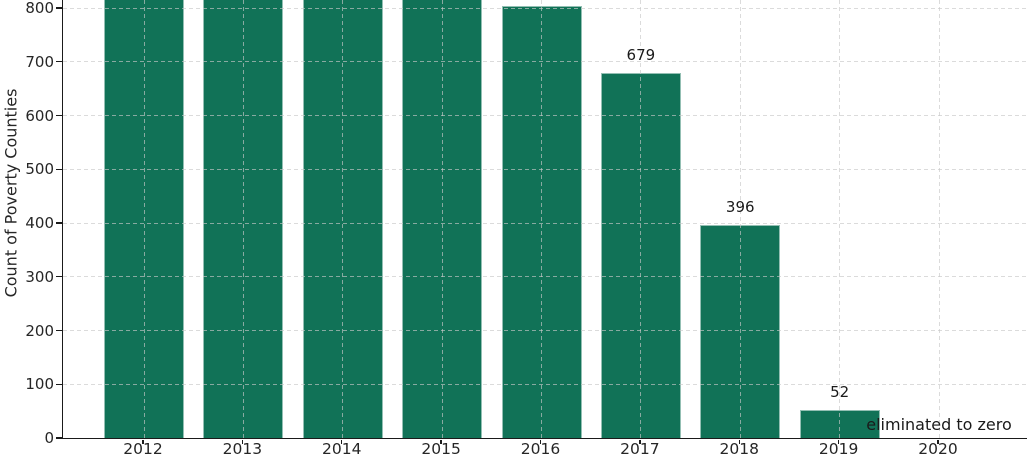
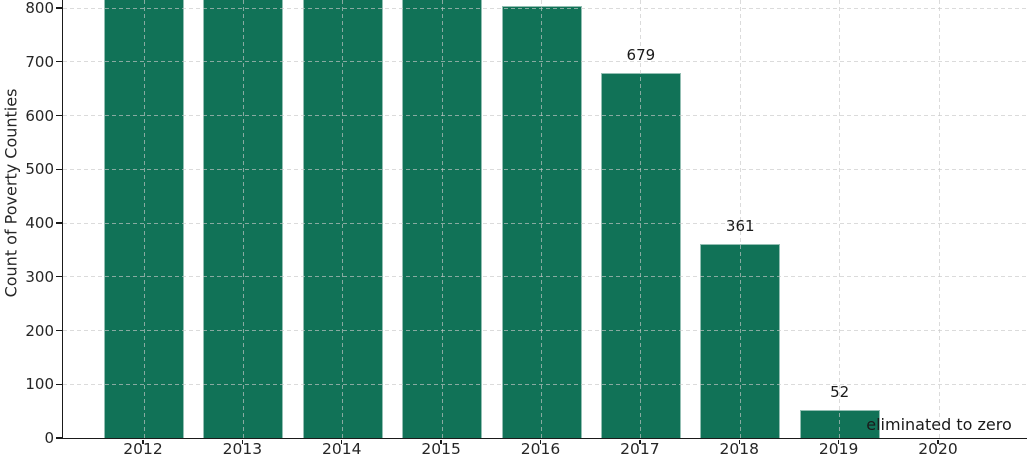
2018: 396 -> 361
